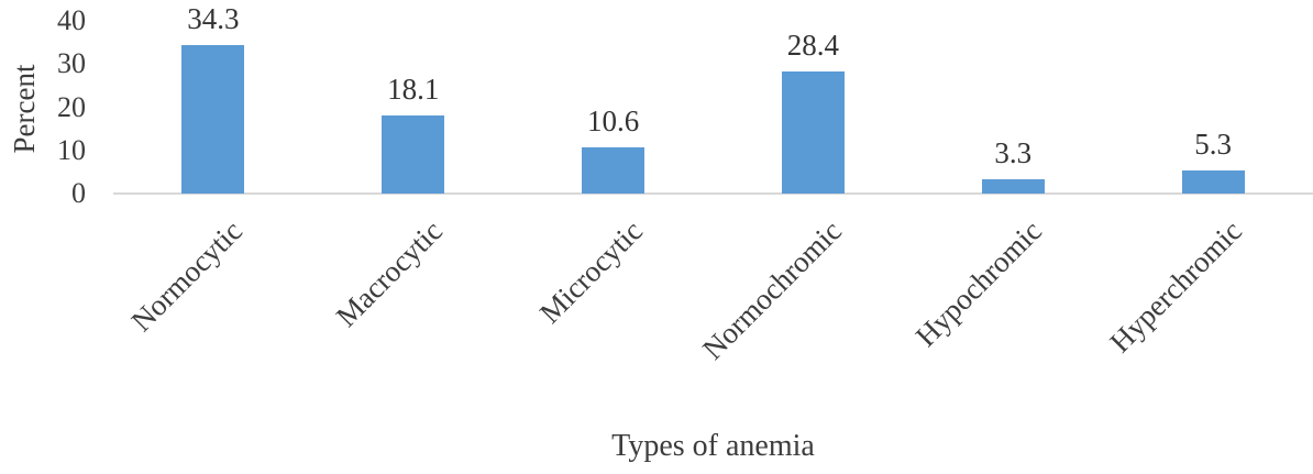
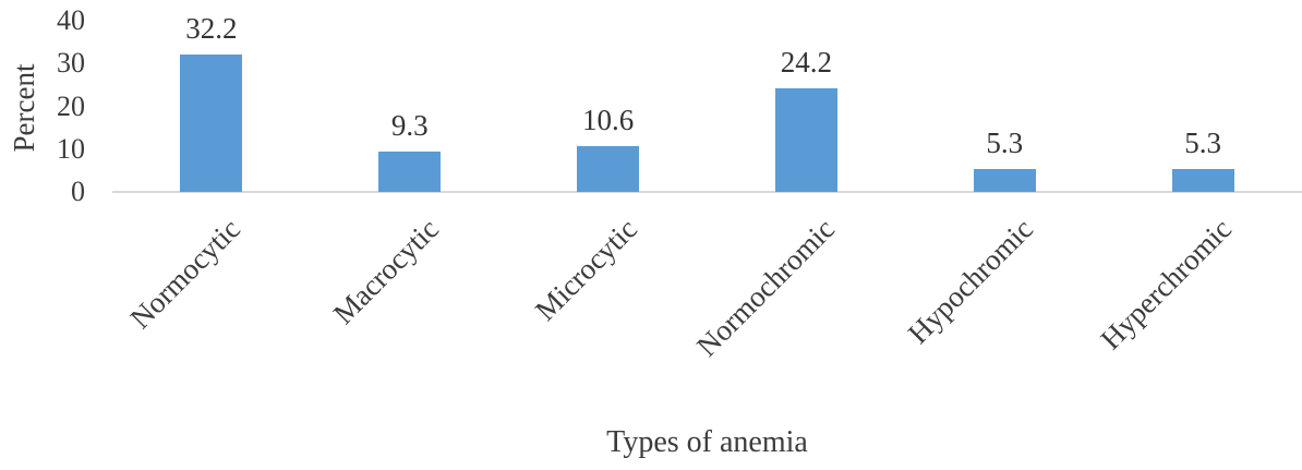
Normocytic: 34.3 -> 32.2
Macrocytic: 18.1 -> 9.3
Normochromic: 28.4 -> 24.2
Hypochromic: 3.3 -> 5.3
